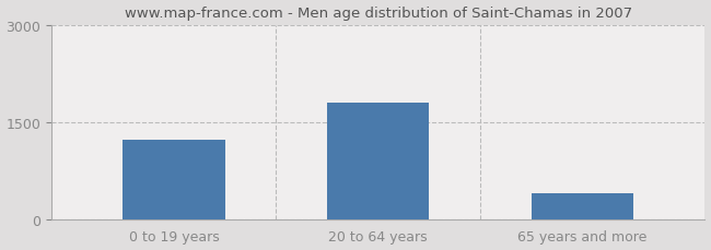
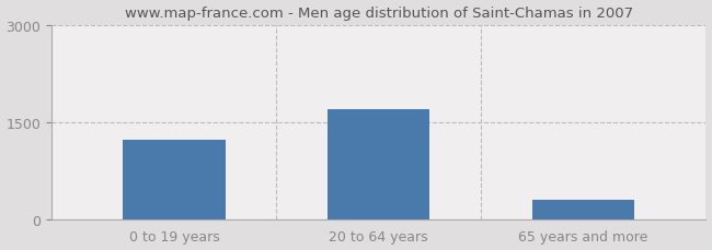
20 to 64 years: 1800 -> 1700
65 years and more: 400 -> 300
